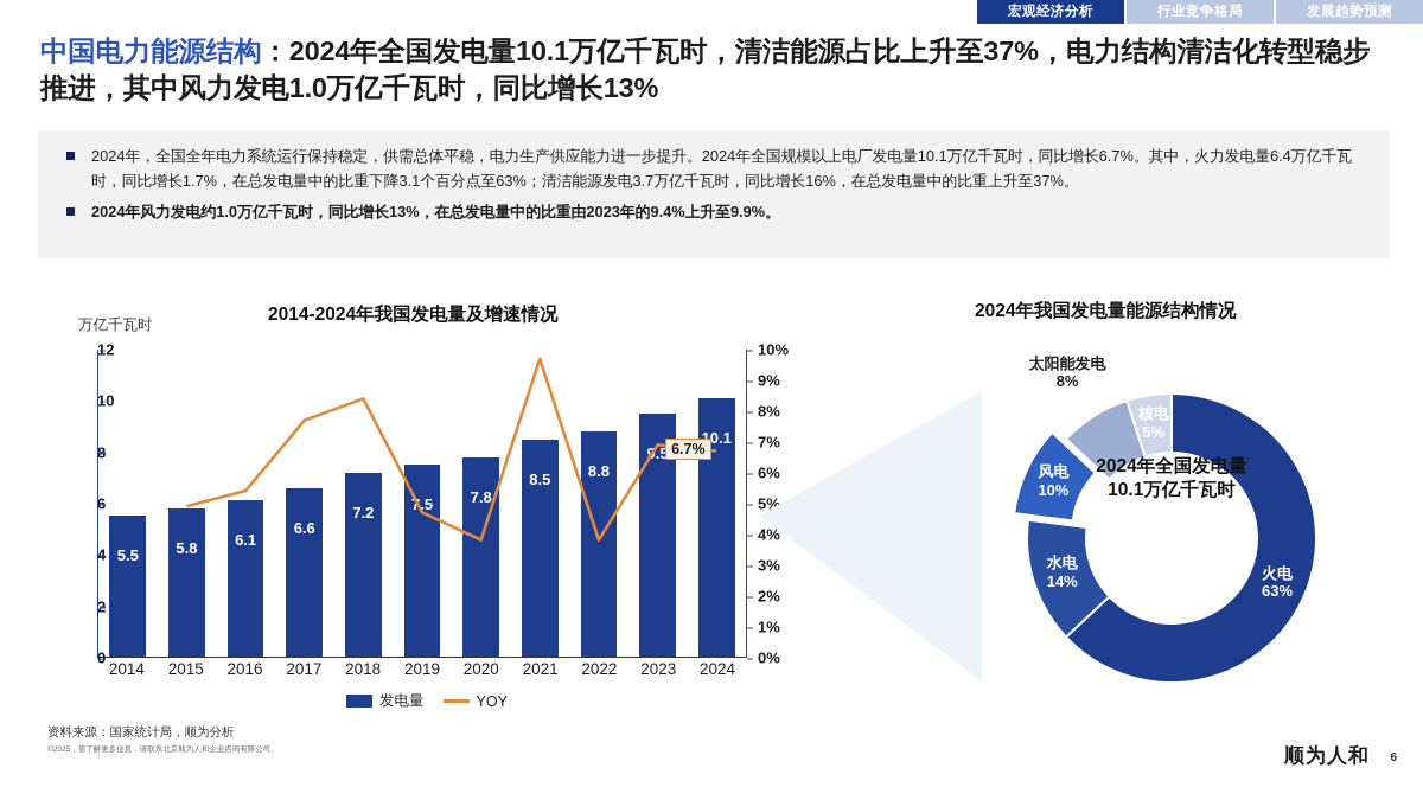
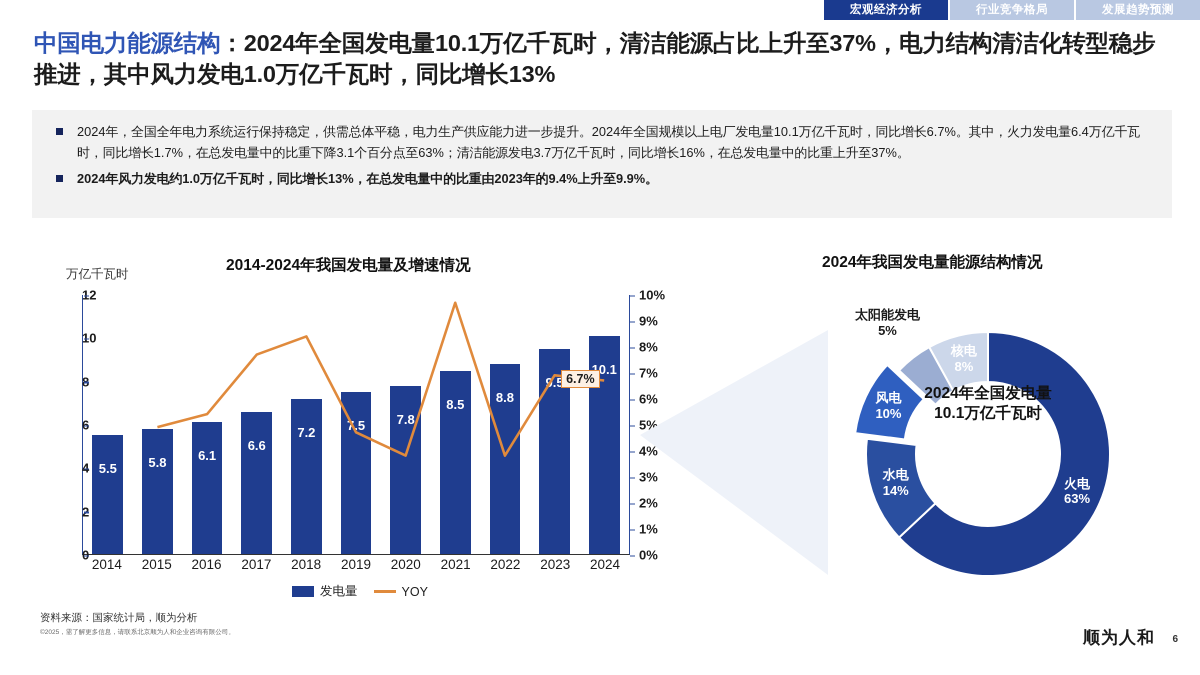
2024年我国发电量能源结构情况/太阳能发电: 8% -> 5%
2024年我国发电量能源结构情况/核电: 5% -> 8%
